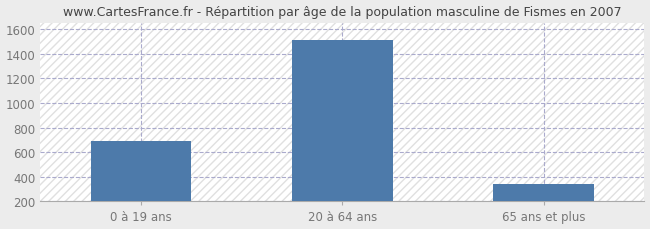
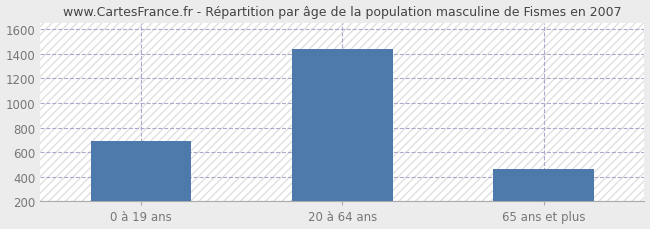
20 à 64 ans: 1510 -> 1440
65 ans et plus: 340 -> 460
